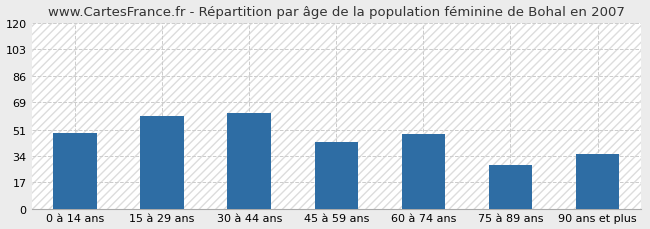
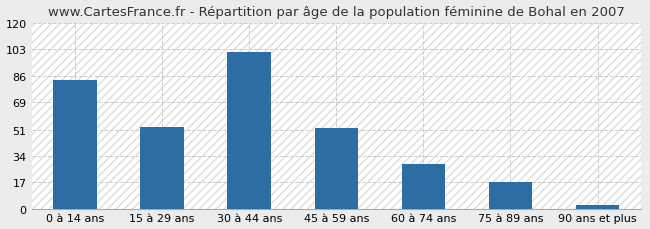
0 à 14 ans: 49 -> 83
15 à 29 ans: 60 -> 53
30 à 44 ans: 62 -> 101
45 à 59 ans: 43 -> 52
60 à 74 ans: 48 -> 29
75 à 89 ans: 28 -> 17
90 ans et plus: 35 -> 2
